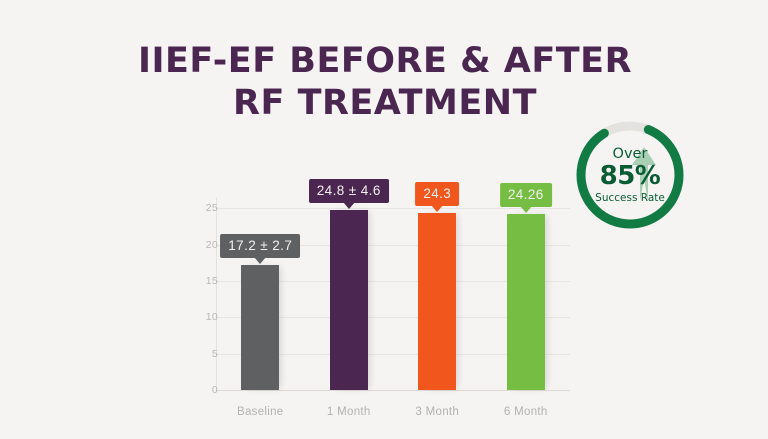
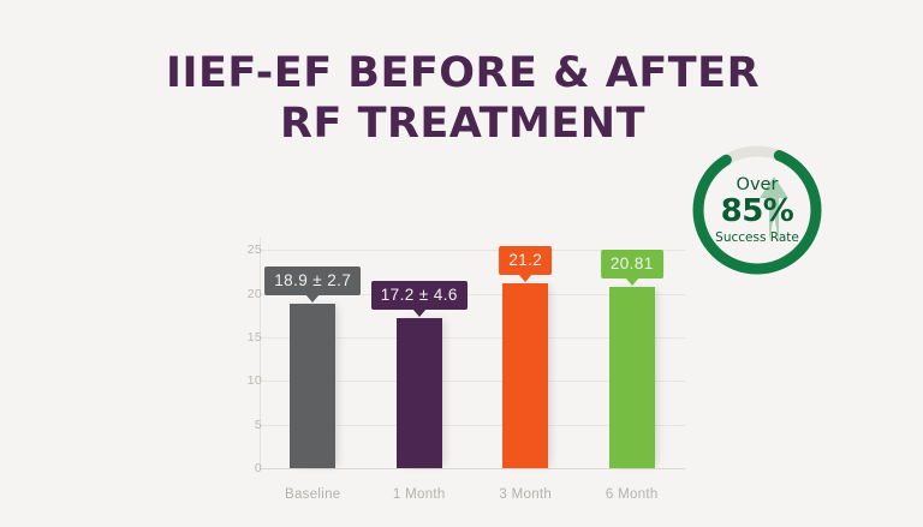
Baseline: 17.2 -> 18.9
1 Month: 24.8 -> 17.2
3 Month: 24.3 -> 21.2
6 Month: 24.26 -> 20.81
